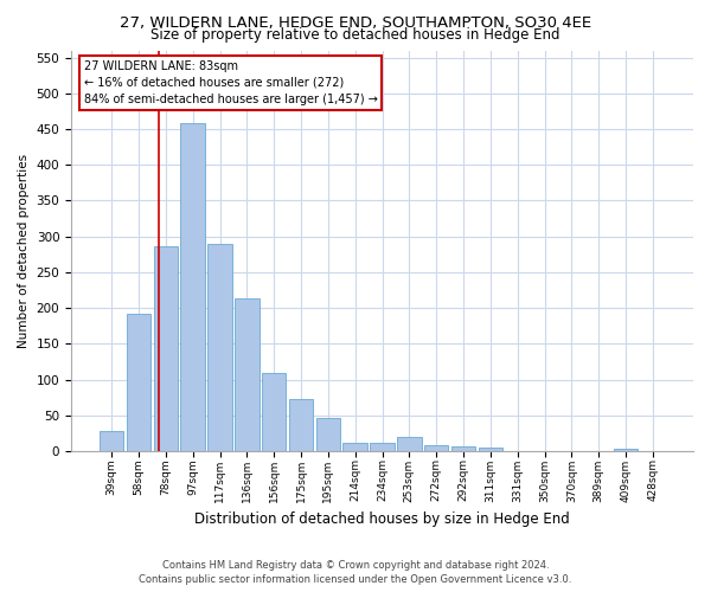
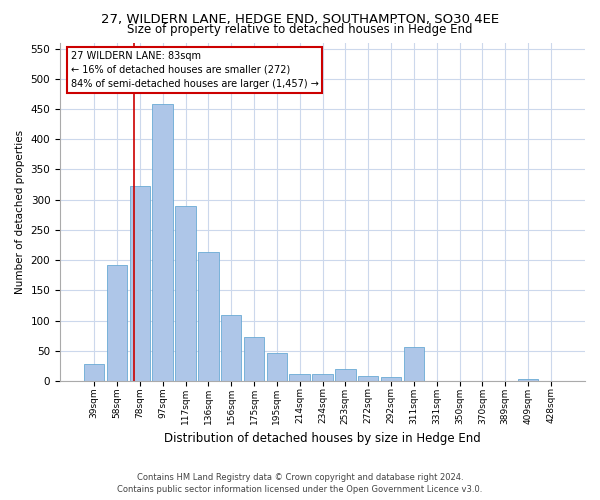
78sqm: 286 -> 322
311sqm: 5 -> 56
